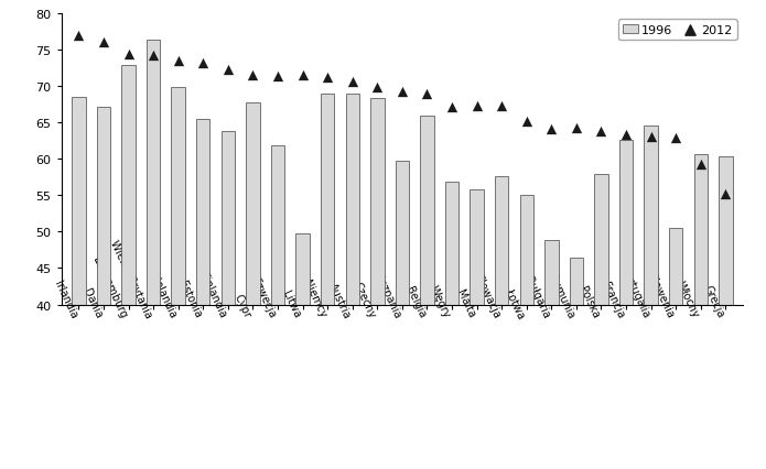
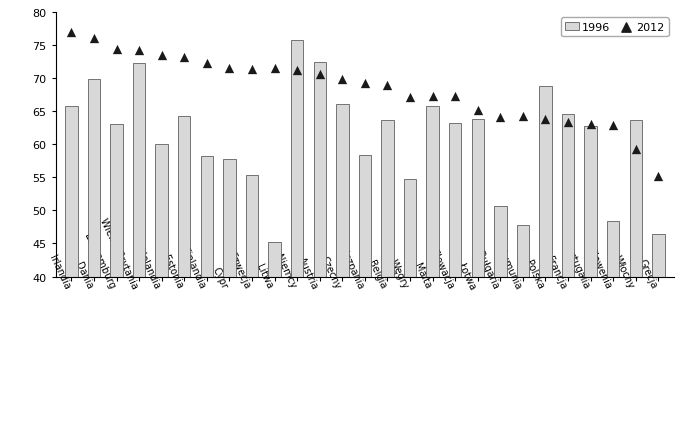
1996/Irlandia: 68.5 -> 65.8
1996/Dania: 67.2 -> 69.8
1996/Luksemburg: 72.8 -> 63.0
1996/Wielka Brytania: 76.3 -> 72.2
1996/Holandia: 69.8 -> 60.0
1996/Estonia: 65.5 -> 64.2
1996/Finlandia: 63.8 -> 58.2
1996/Cypr: 67.7 -> 57.8
1996/Szwecja: 61.8 -> 55.4
1996/Litwa: 49.8 -> 45.2
1996/Niemcy: 69.0 -> 75.8
1996/Austria: 69.0 -> 72.4
1996/Czechy: 68.3 -> 66.0
1996/Hiszpania: 59.8 -> 58.4
1996/Belgia: 65.9 -> 63.6
1996/Węgry: 56.9 -> 54.8
1996/Malta: 55.8 -> 65.8
1996/Słowacja: 57.6 -> 63.2
1996/Łotwa: 55.1 -> 63.8
1996/Bułgaria: 48.8 -> 50.6
1996/Rumunia: 46.4 -> 47.8
1996/Polska: 57.9 -> 68.8
1996/Francja: 62.6 -> 64.6
1996/Portugalia: 64.5 -> 62.8
1996/Słowenia: 50.5 -> 48.4
1996/Włochy: 60.6 -> 63.6
1996/Grecja: 60.4 -> 46.4
